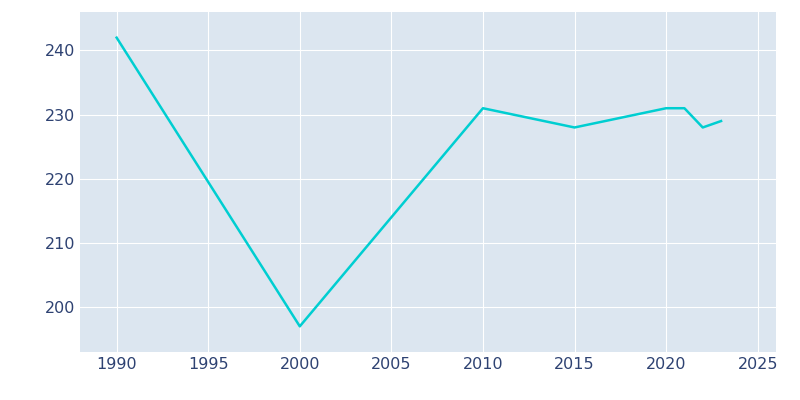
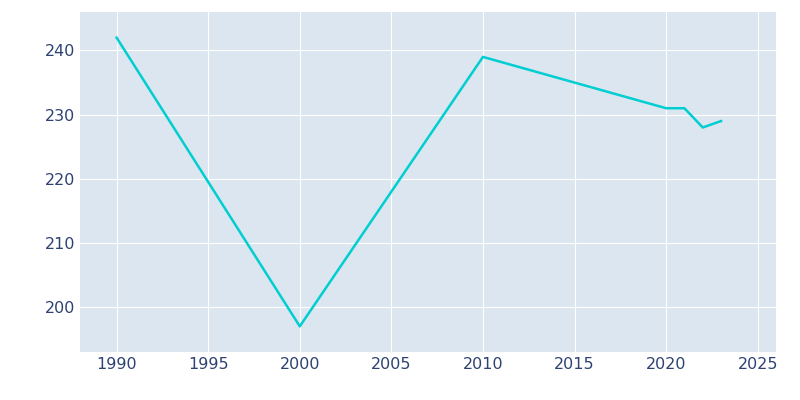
2010: 231 -> 239
2015: 228 -> 235
